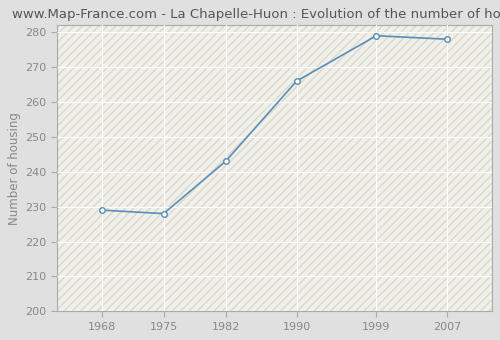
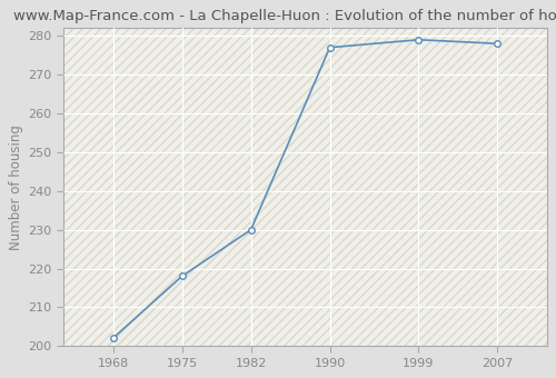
1968: 229 -> 202
1975: 228 -> 218
1982: 243 -> 230
1990: 266 -> 277
